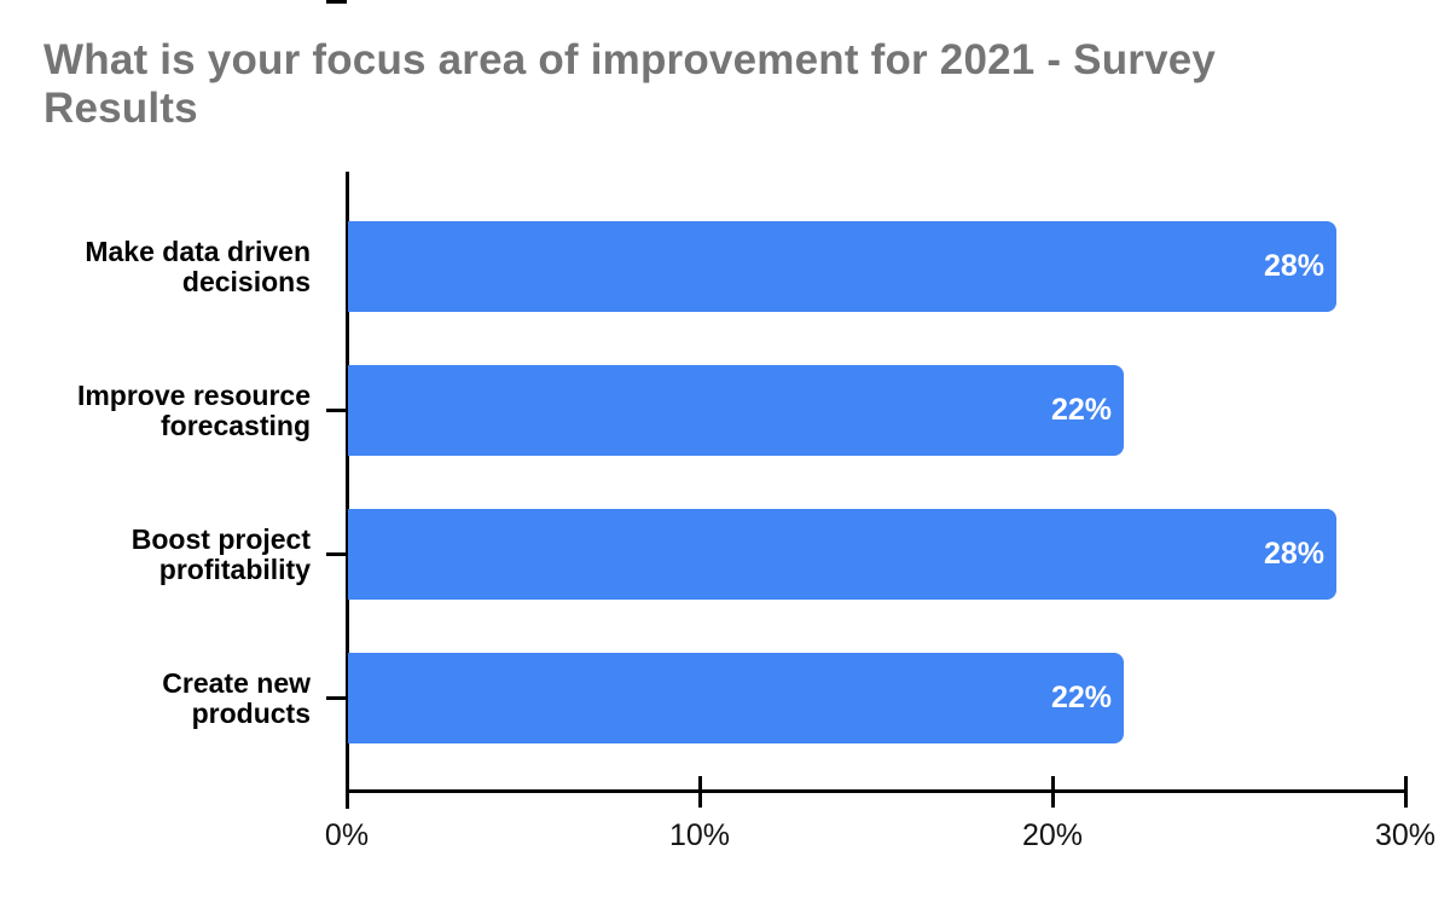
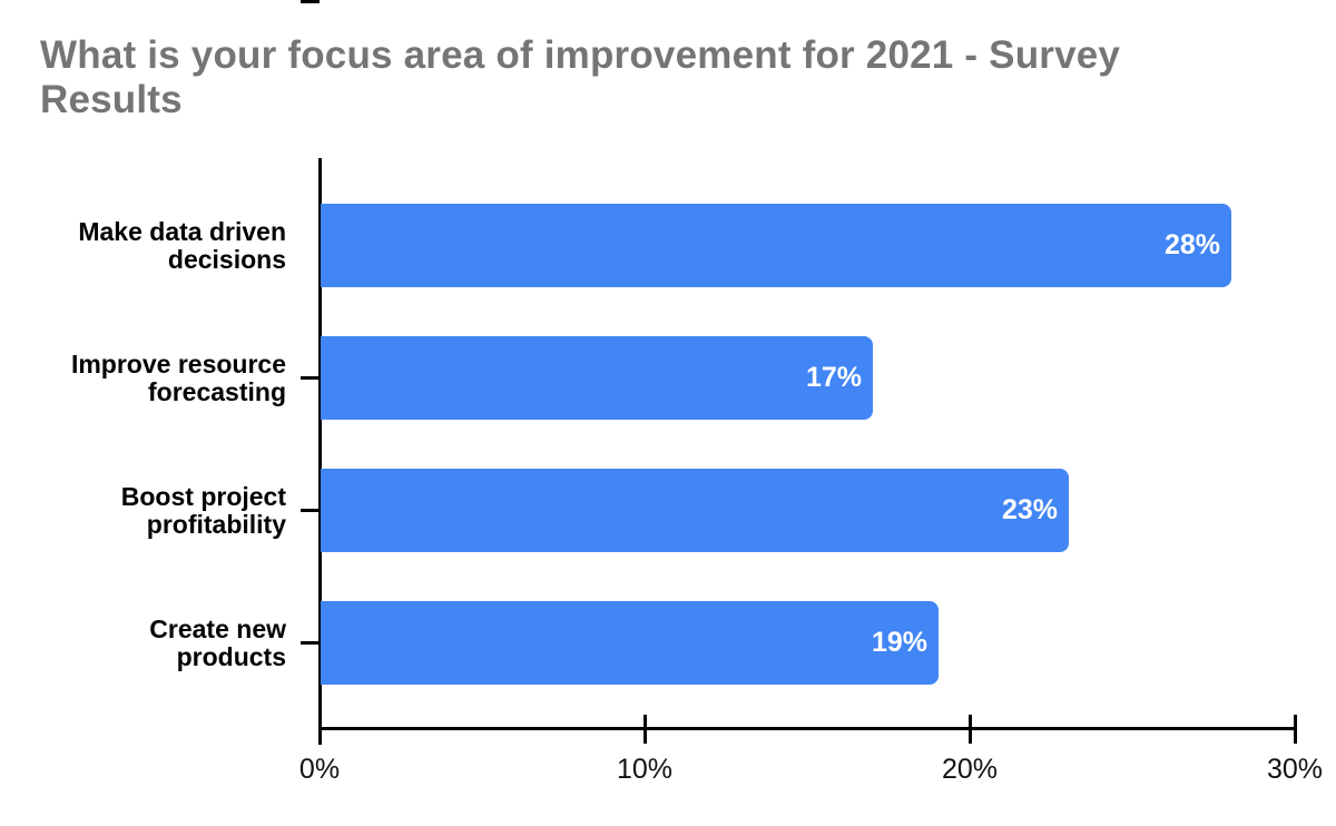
Improve resource forecasting: 22% -> 17%
Boost project profitability: 28% -> 23%
Create new products: 22% -> 19%
